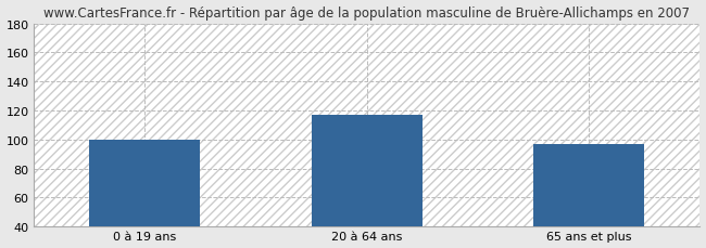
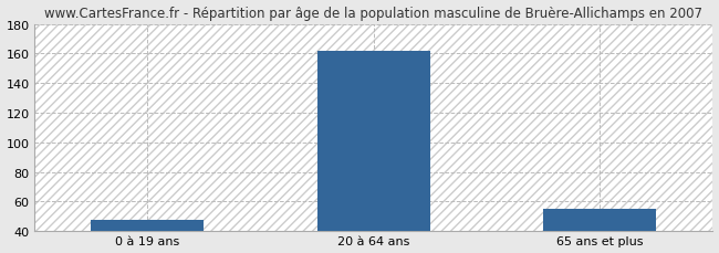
0 à 19 ans: 100 -> 48
20 à 64 ans: 117 -> 162
65 ans et plus: 97 -> 55
